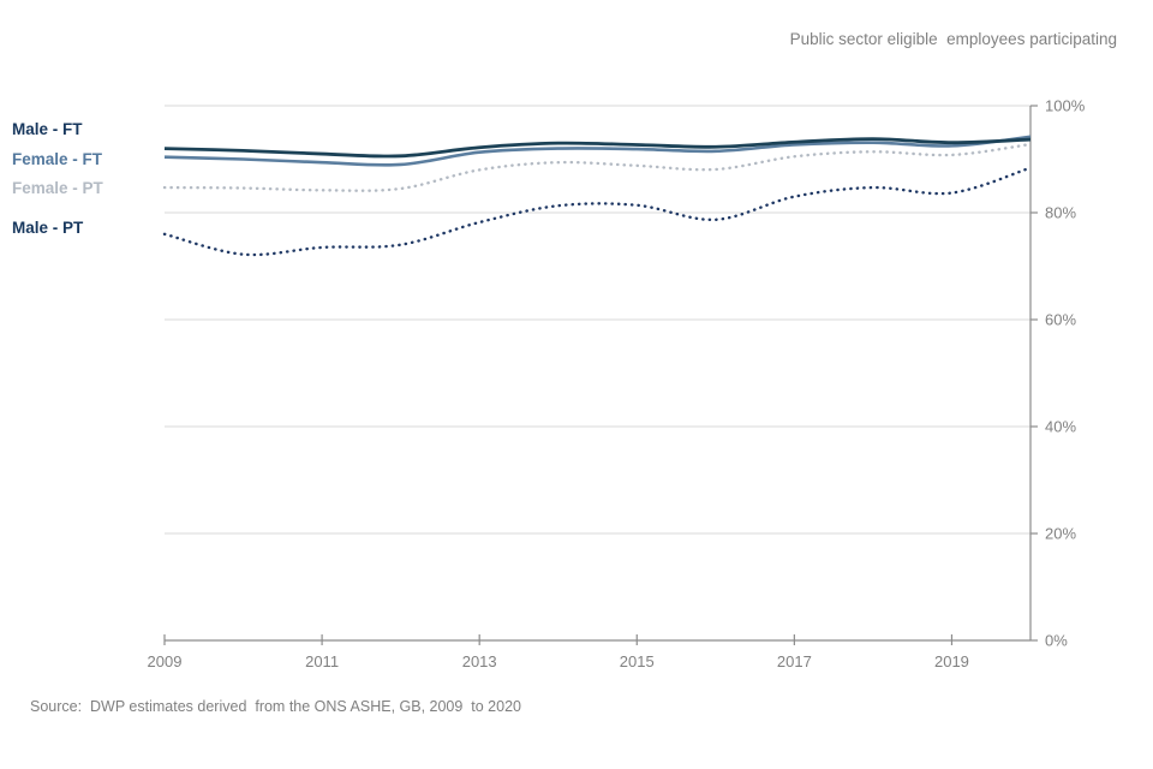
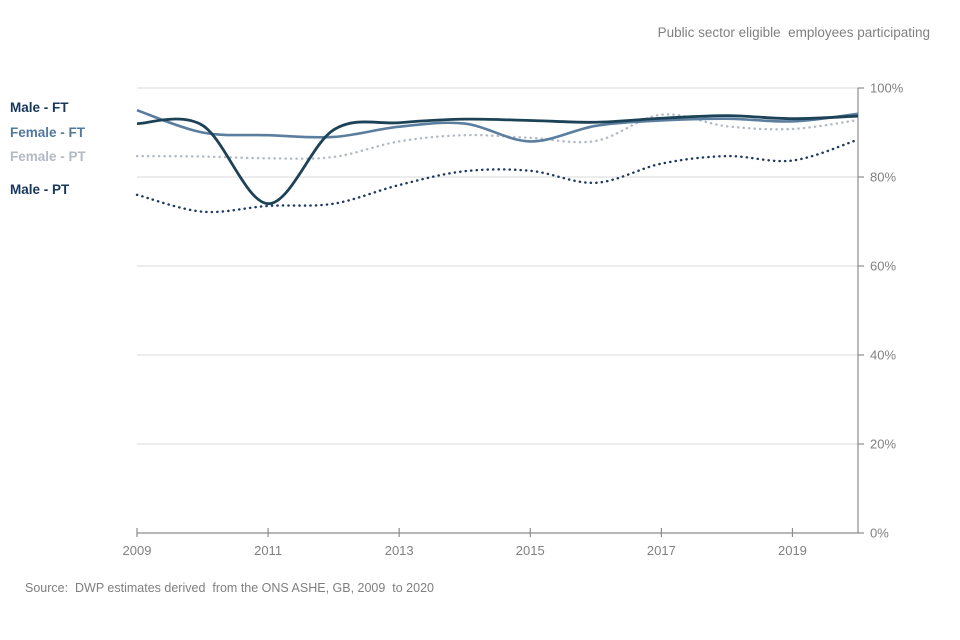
Female - FT/2009: 90% -> 95%
Male - FT/2011: 91% -> 74%
Female - FT/2015: 92% -> 88%
Female - PT/2017: 90% -> 94%
